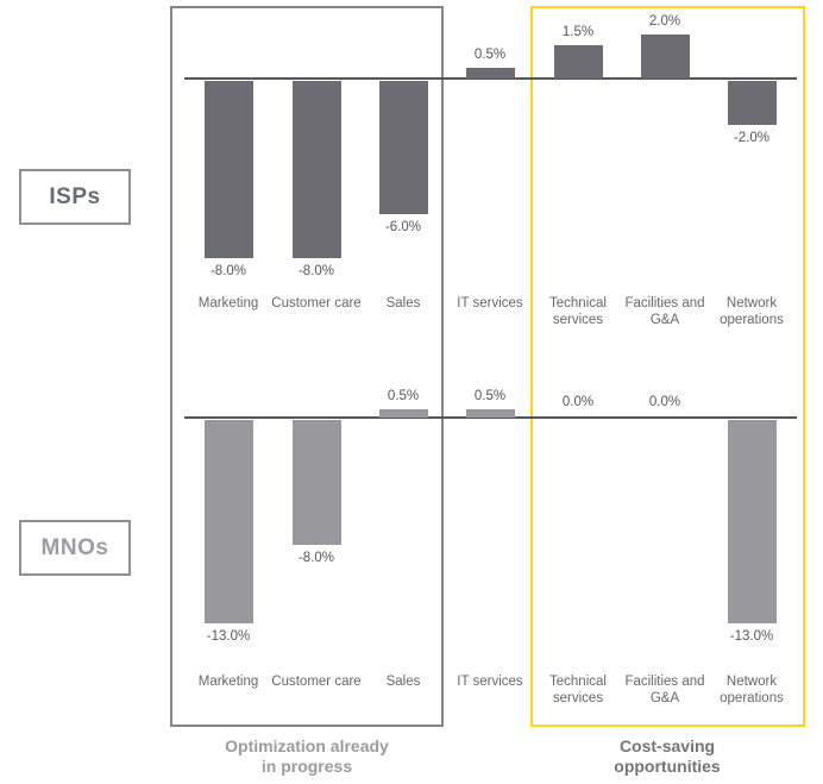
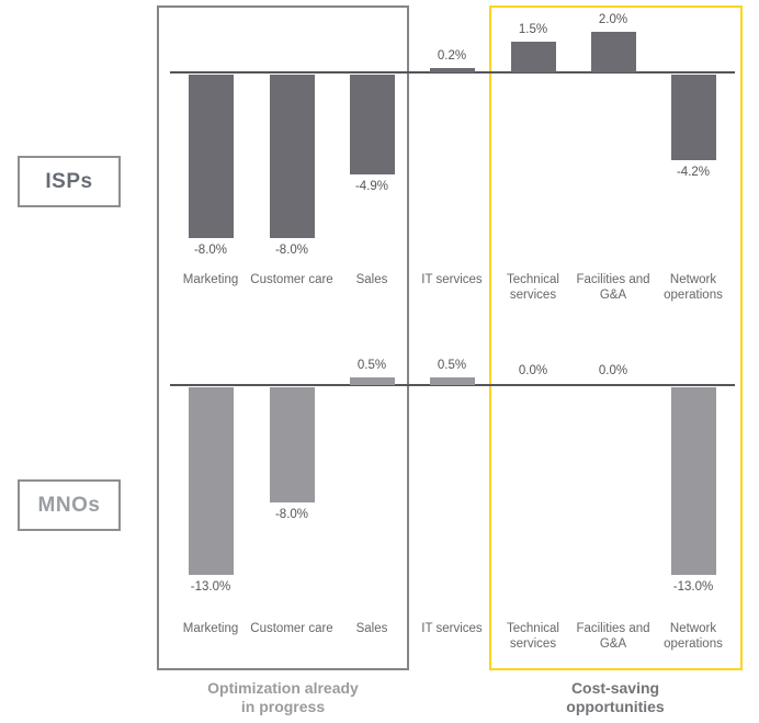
ISPs/Sales: -6.0% -> -4.9%
ISPs/IT services: 0.5% -> 0.2%
ISPs/Network operations: -2.0% -> -4.2%
